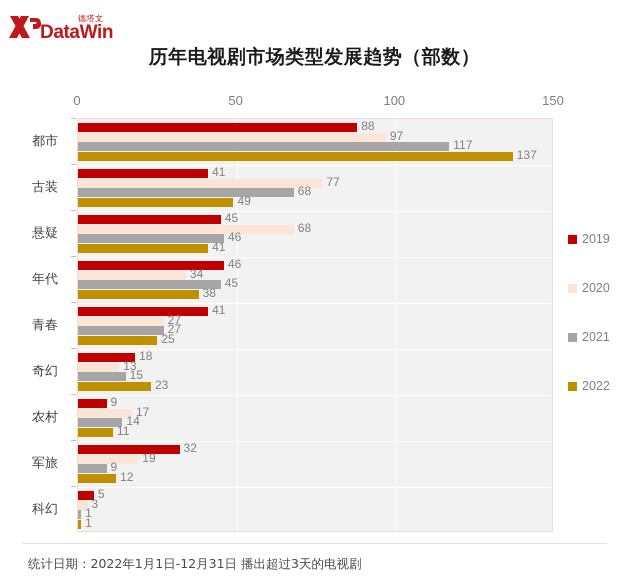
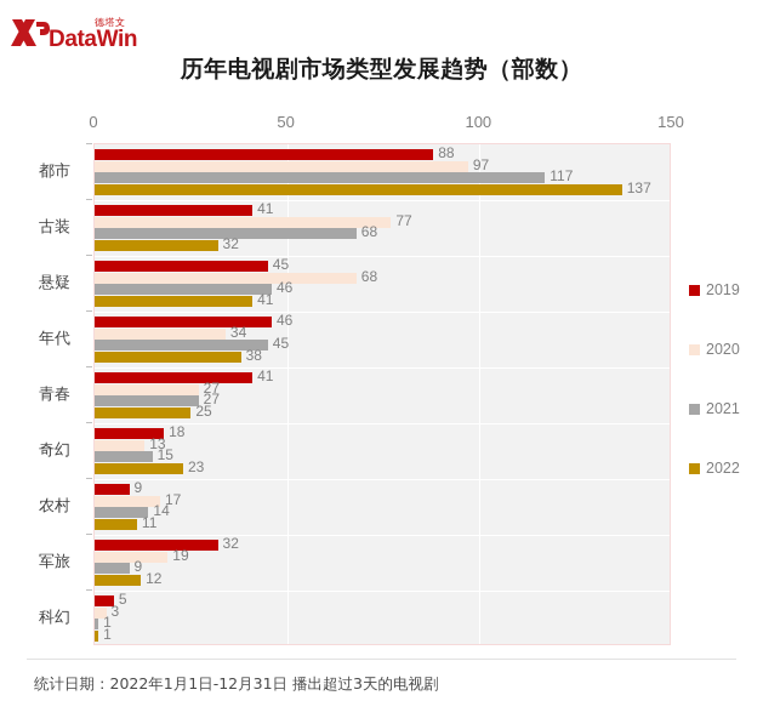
2022/古装: 49 -> 32
